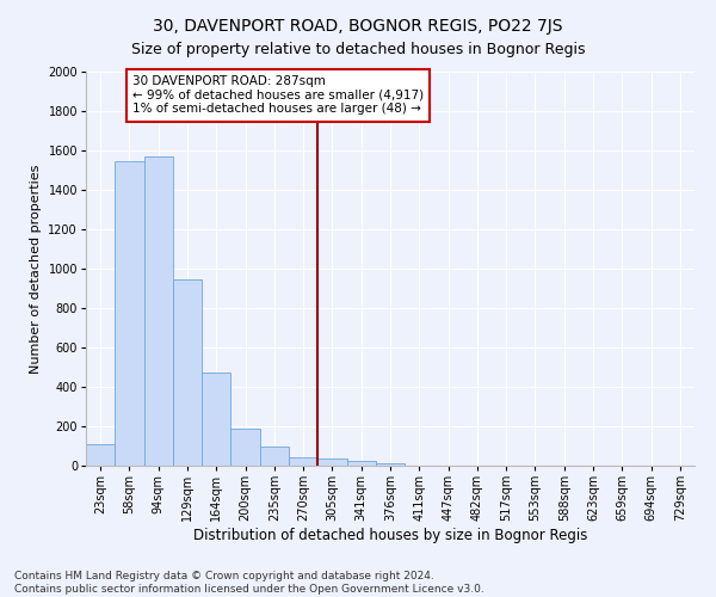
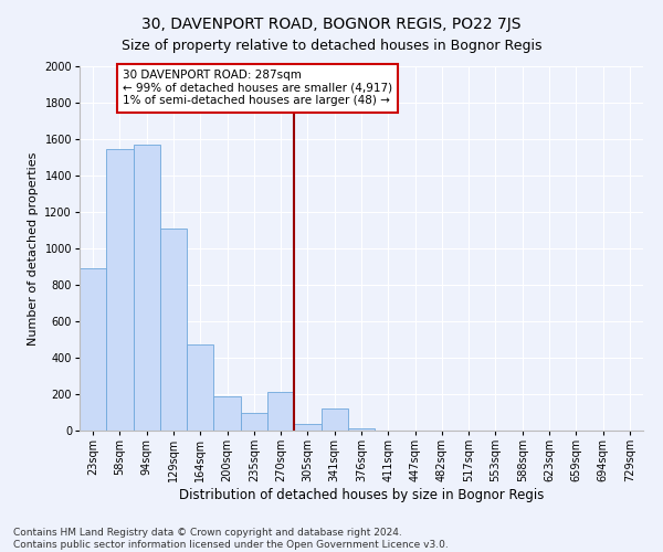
23sqm: 110 -> 890
129sqm: 940 -> 1110
270sqm: 40 -> 210
341sqm: 20 -> 120
